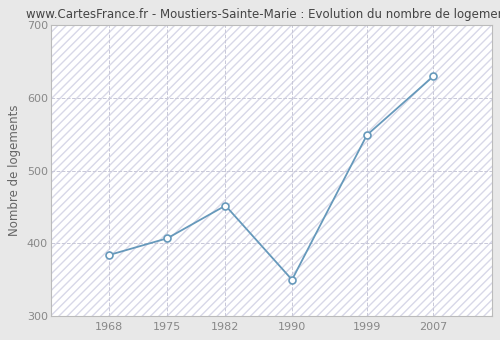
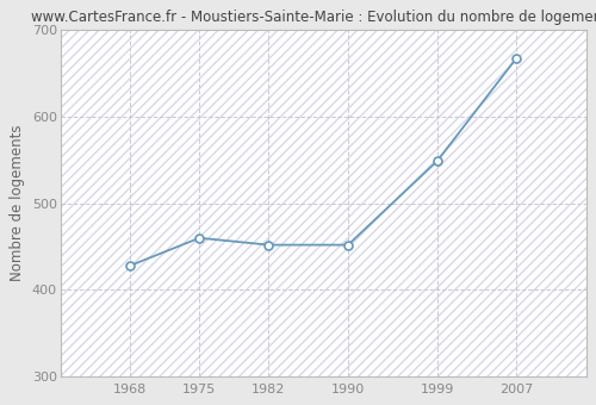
1968: 384 -> 428
1975: 407 -> 460
1990: 350 -> 452
2007: 630 -> 668
